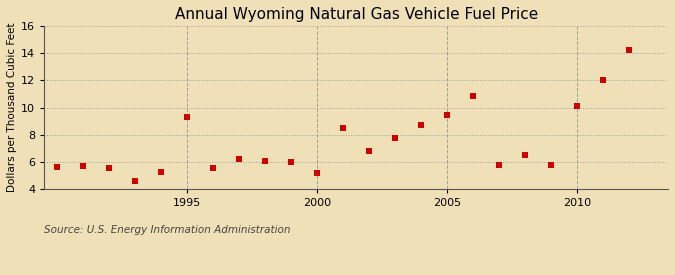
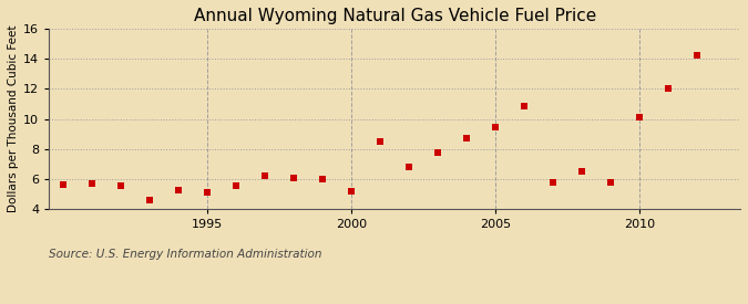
1995: 9.3 -> 5.1
